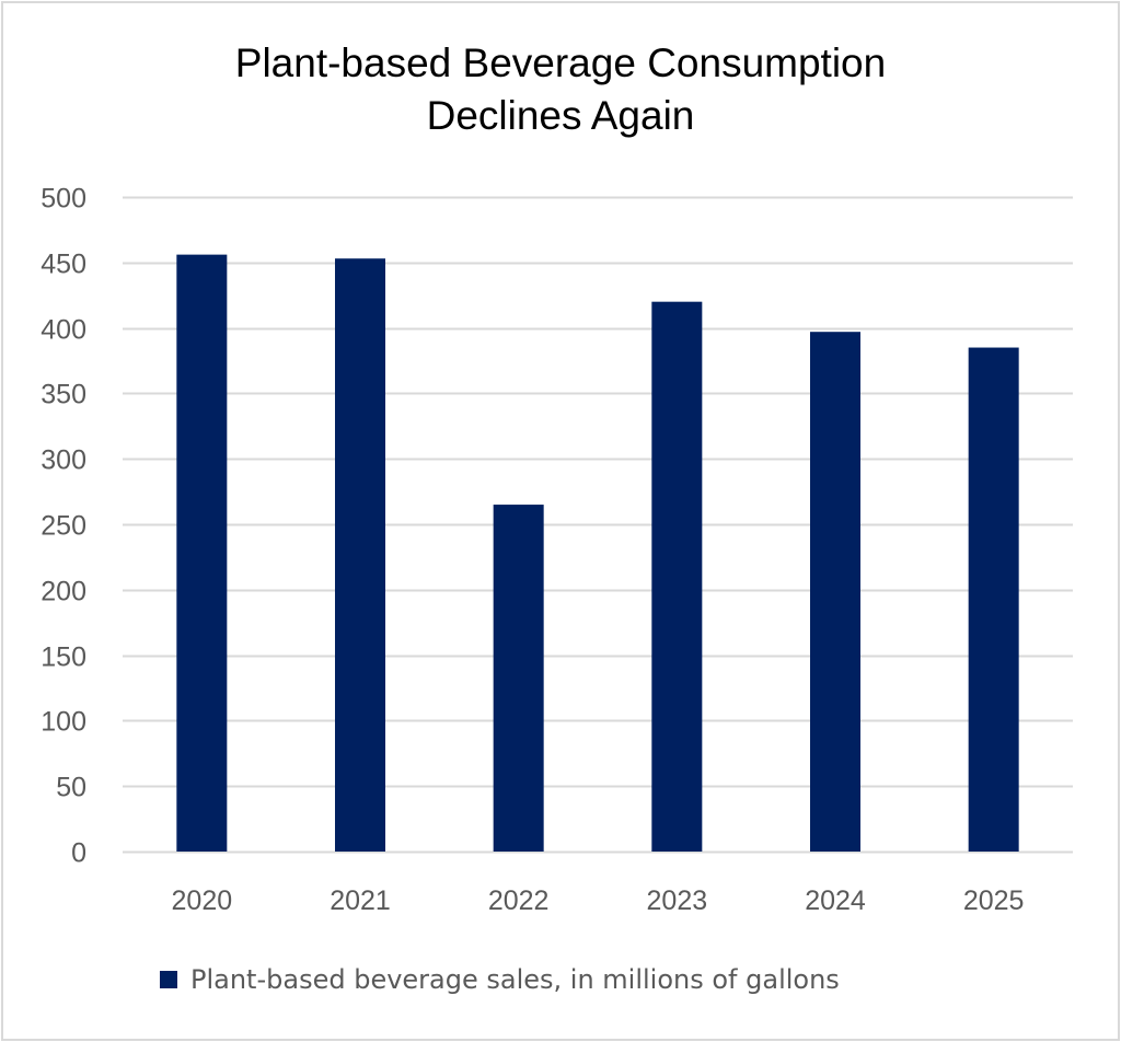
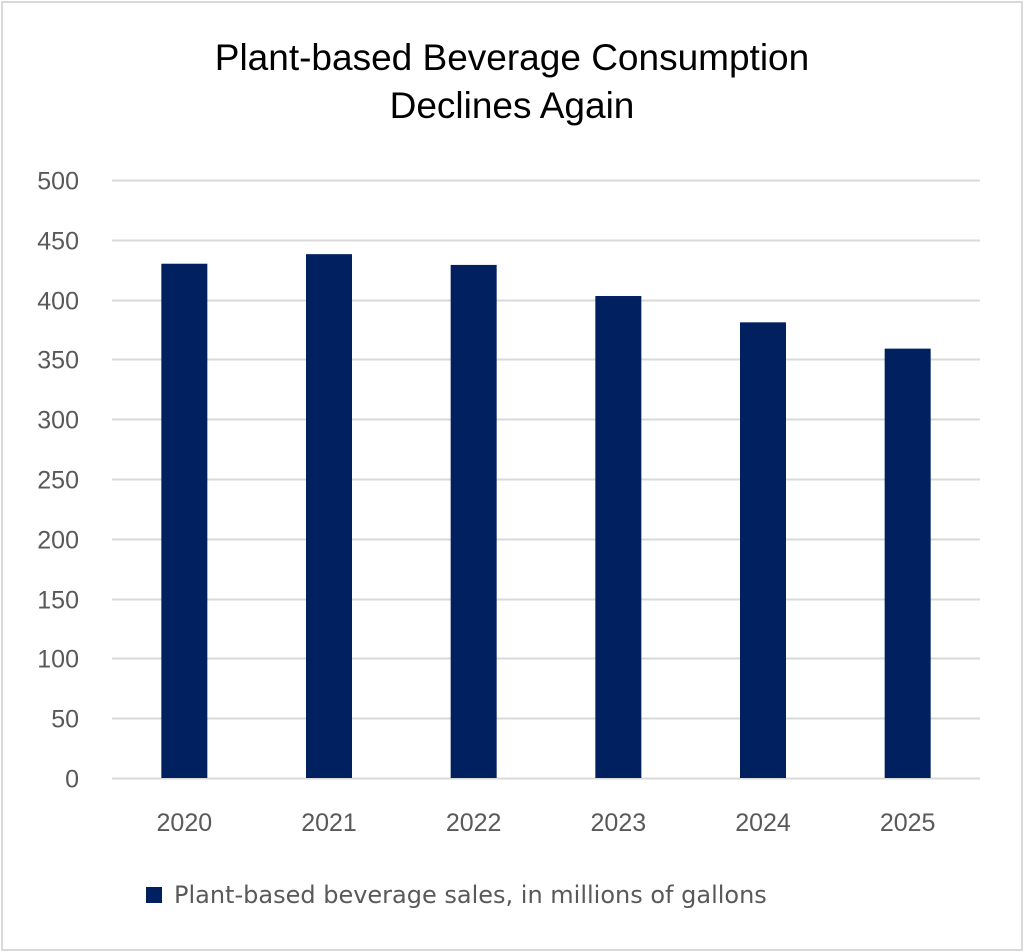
2020: 456 -> 430
2021: 453 -> 438
2022: 265 -> 429
2023: 420 -> 403
2024: 397 -> 381
2025: 385 -> 359
